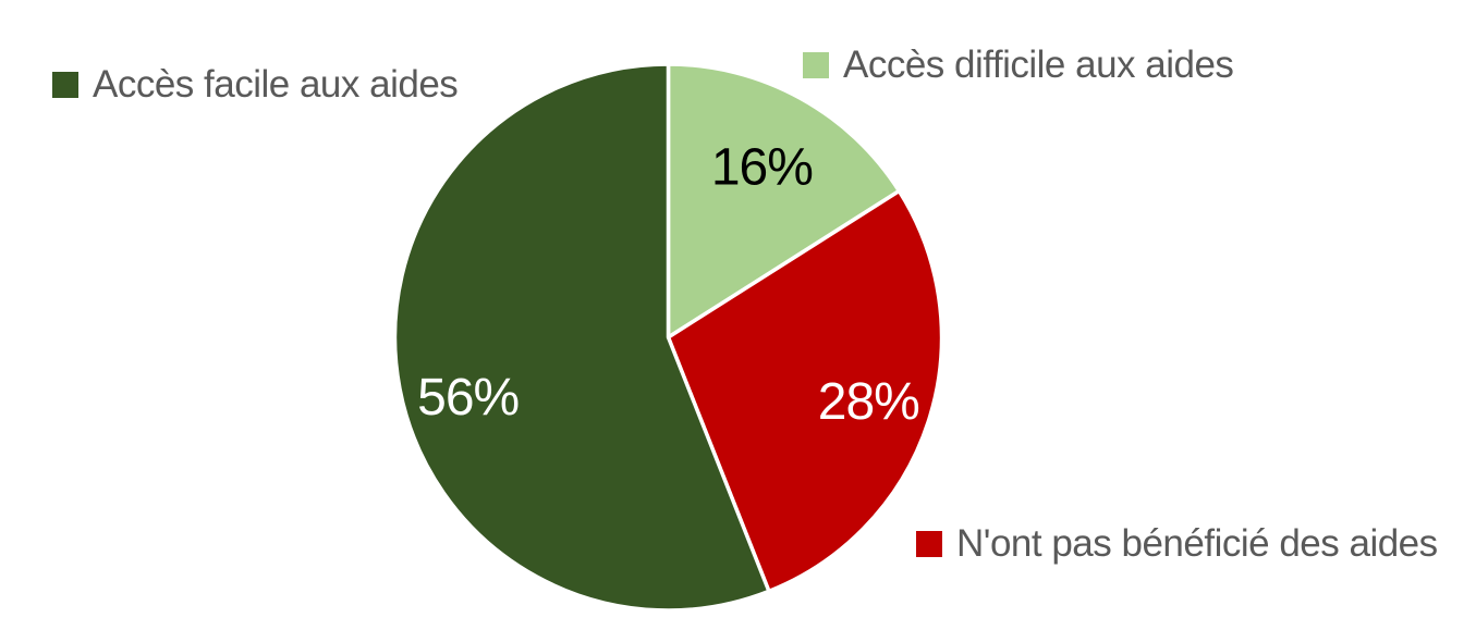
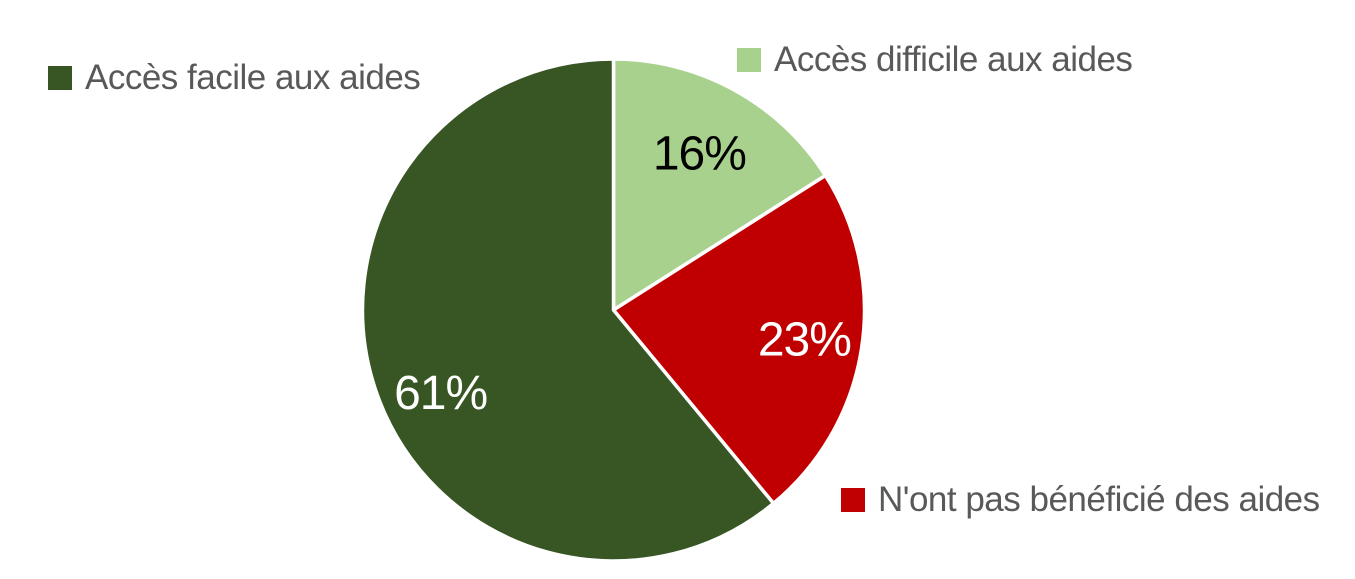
N'ont pas bénéficié des aides: 28% -> 23%
Accès facile aux aides: 56% -> 61%
